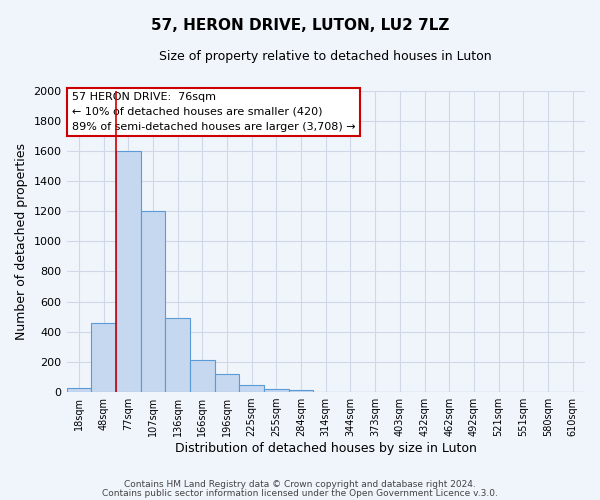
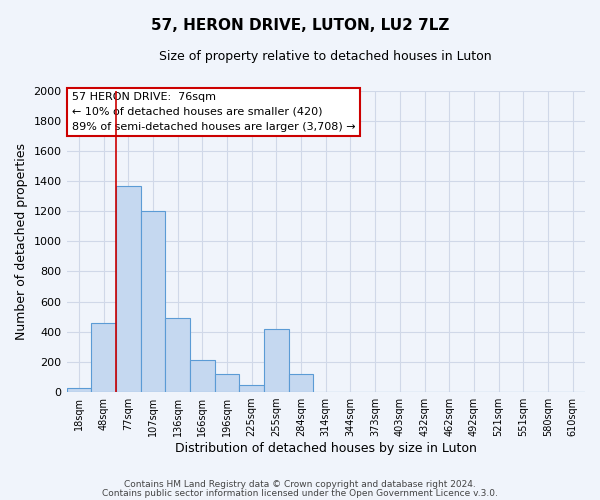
77sqm: 1600 -> 1370
255sqm: 20 -> 420
284sqm: 20 -> 120
